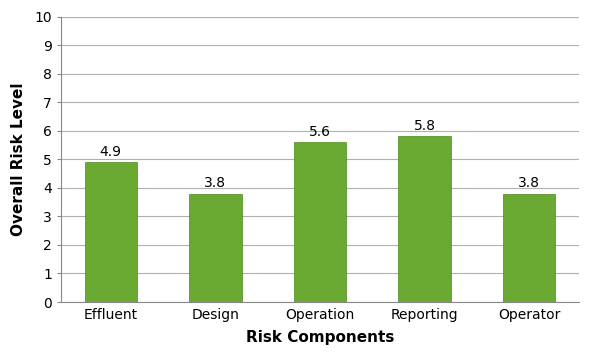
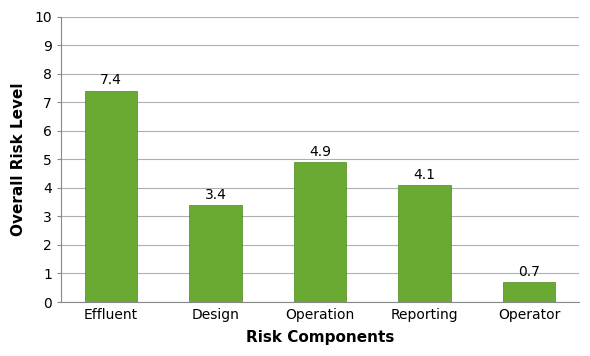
Effluent: 4.9 -> 7.4
Design: 3.8 -> 3.4
Operation: 5.6 -> 4.9
Reporting: 5.8 -> 4.1
Operator: 3.8 -> 0.7
